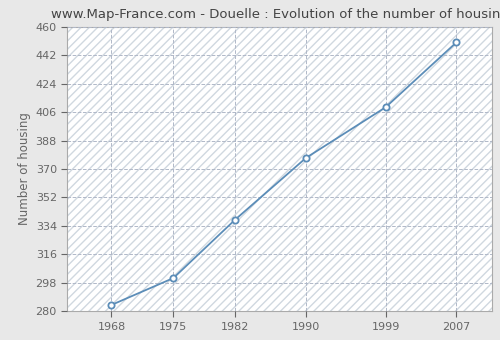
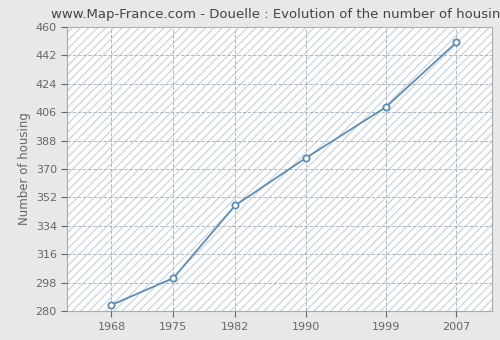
1982: 338 -> 347
